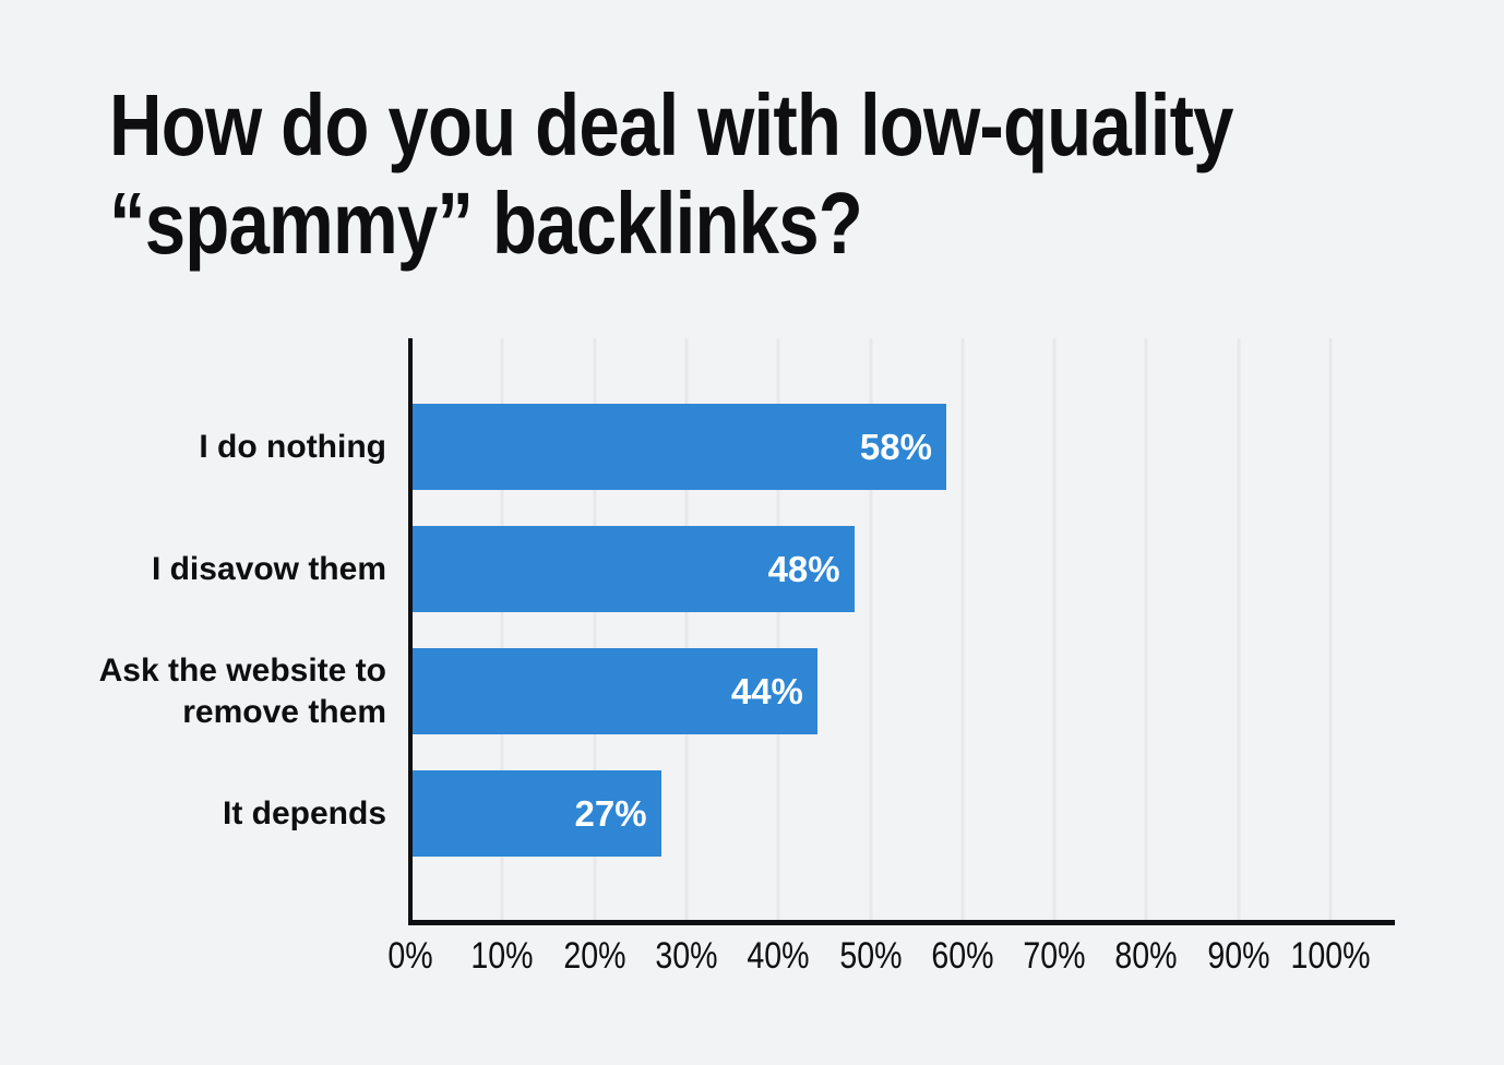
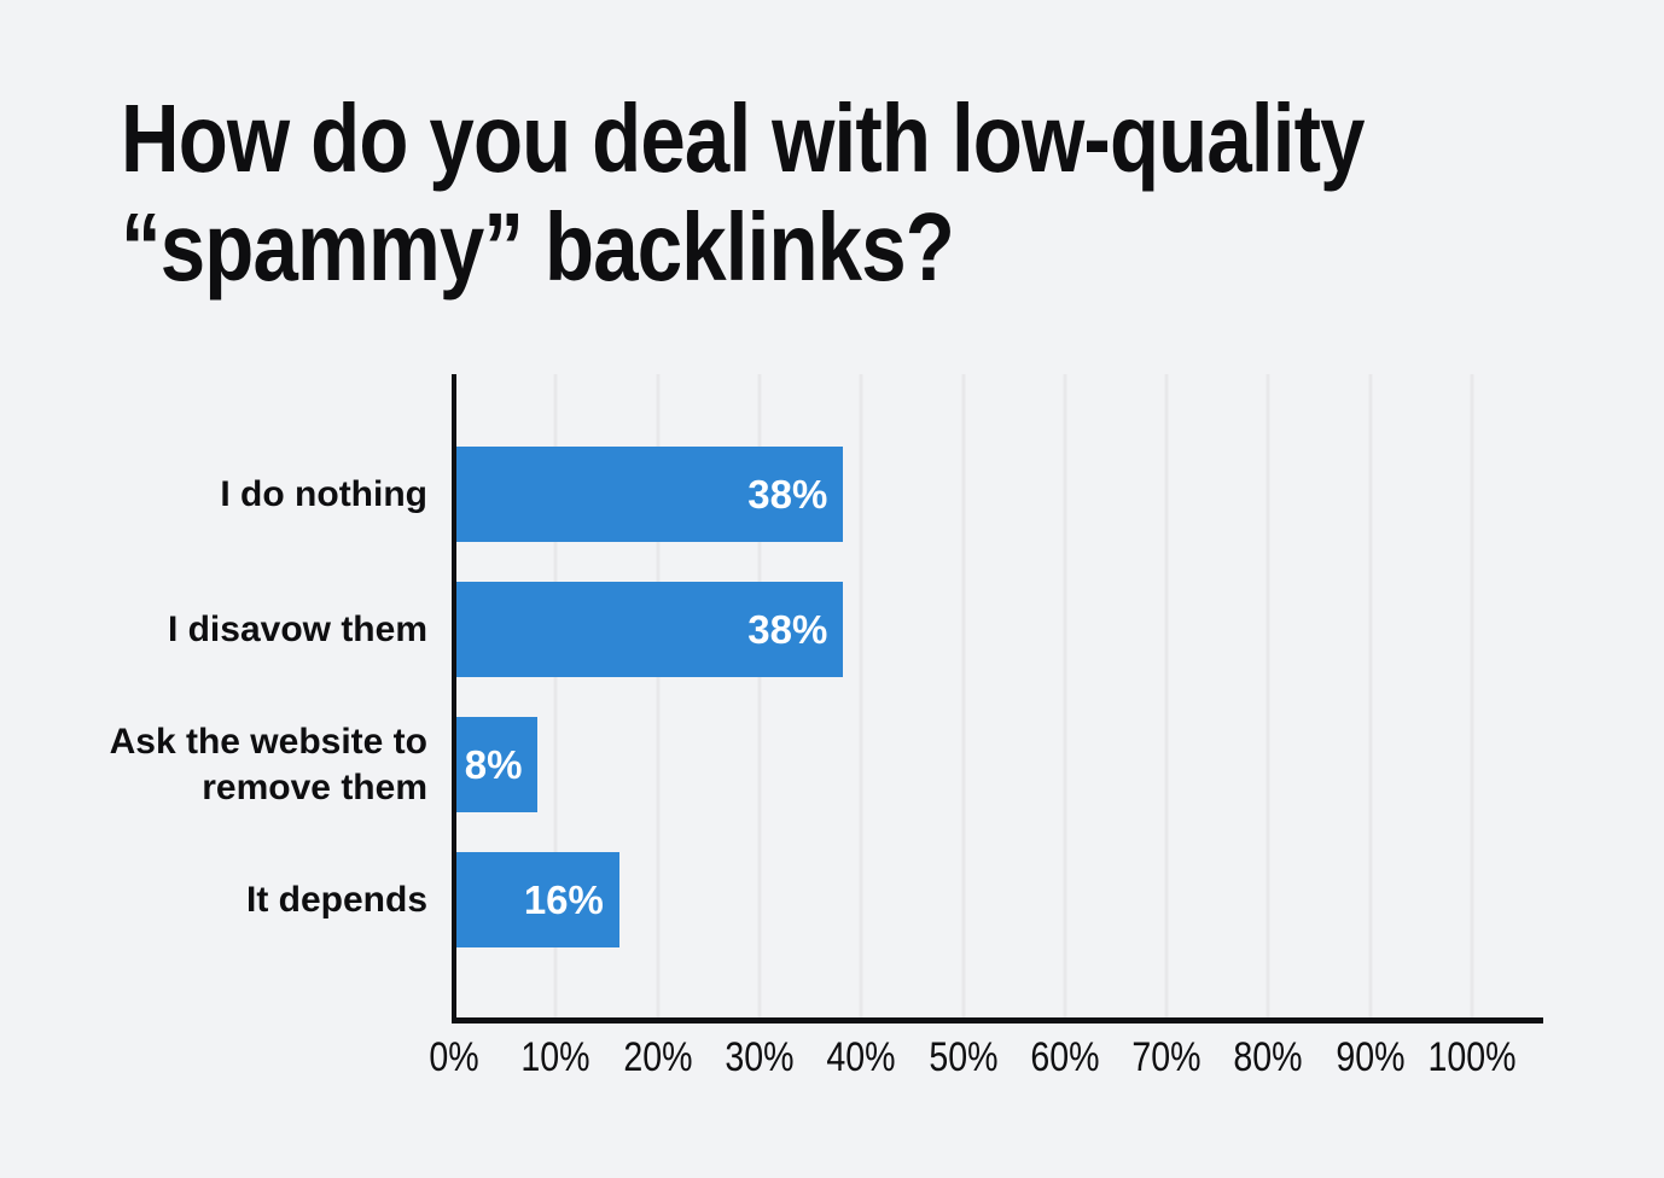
I do nothing: 58% -> 38%
I disavow them: 48% -> 38%
Ask the website to remove them: 44% -> 8%
It depends: 27% -> 16%
